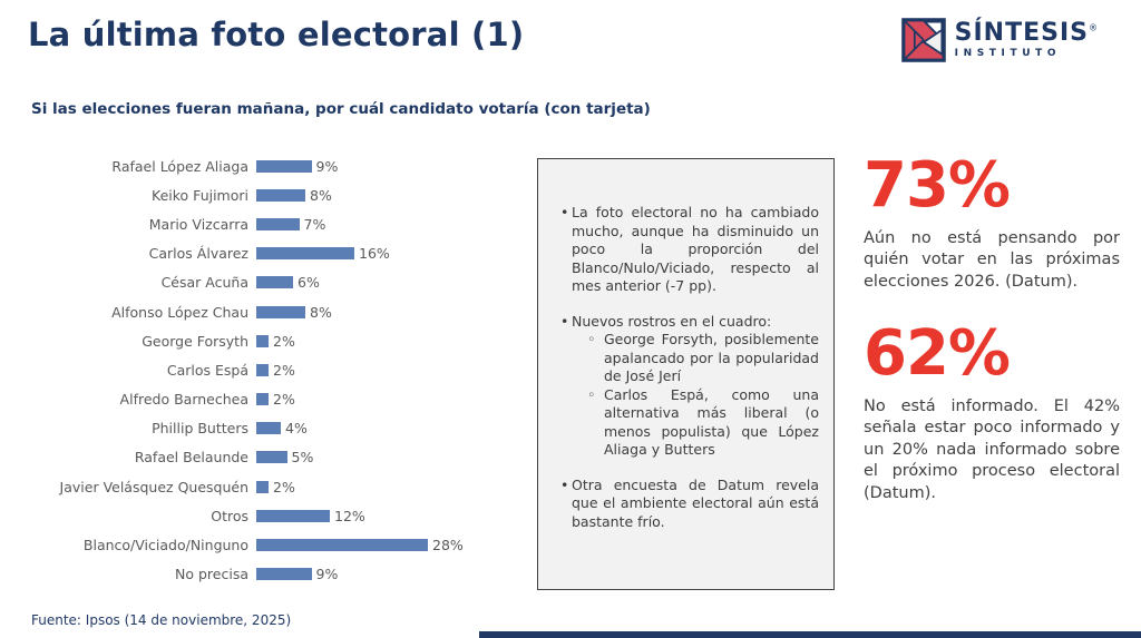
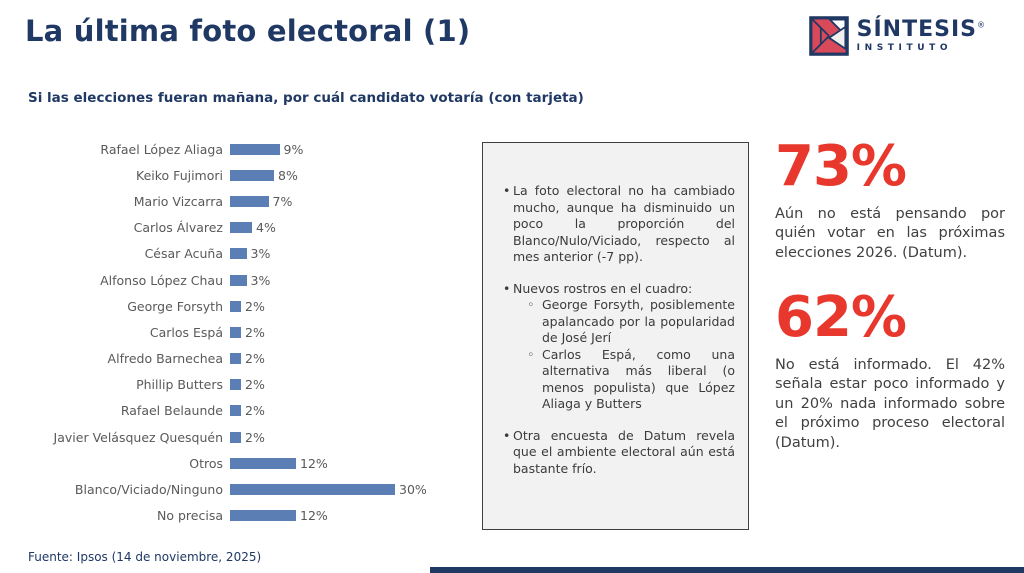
Carlos Álvarez: 16% -> 4%
César Acuña: 6% -> 3%
Alfonso López Chau: 8% -> 3%
Phillip Butters: 4% -> 2%
Rafael Belaunde: 5% -> 2%
Blanco/Viciado/Ninguno: 28% -> 30%
No precisa: 9% -> 12%
